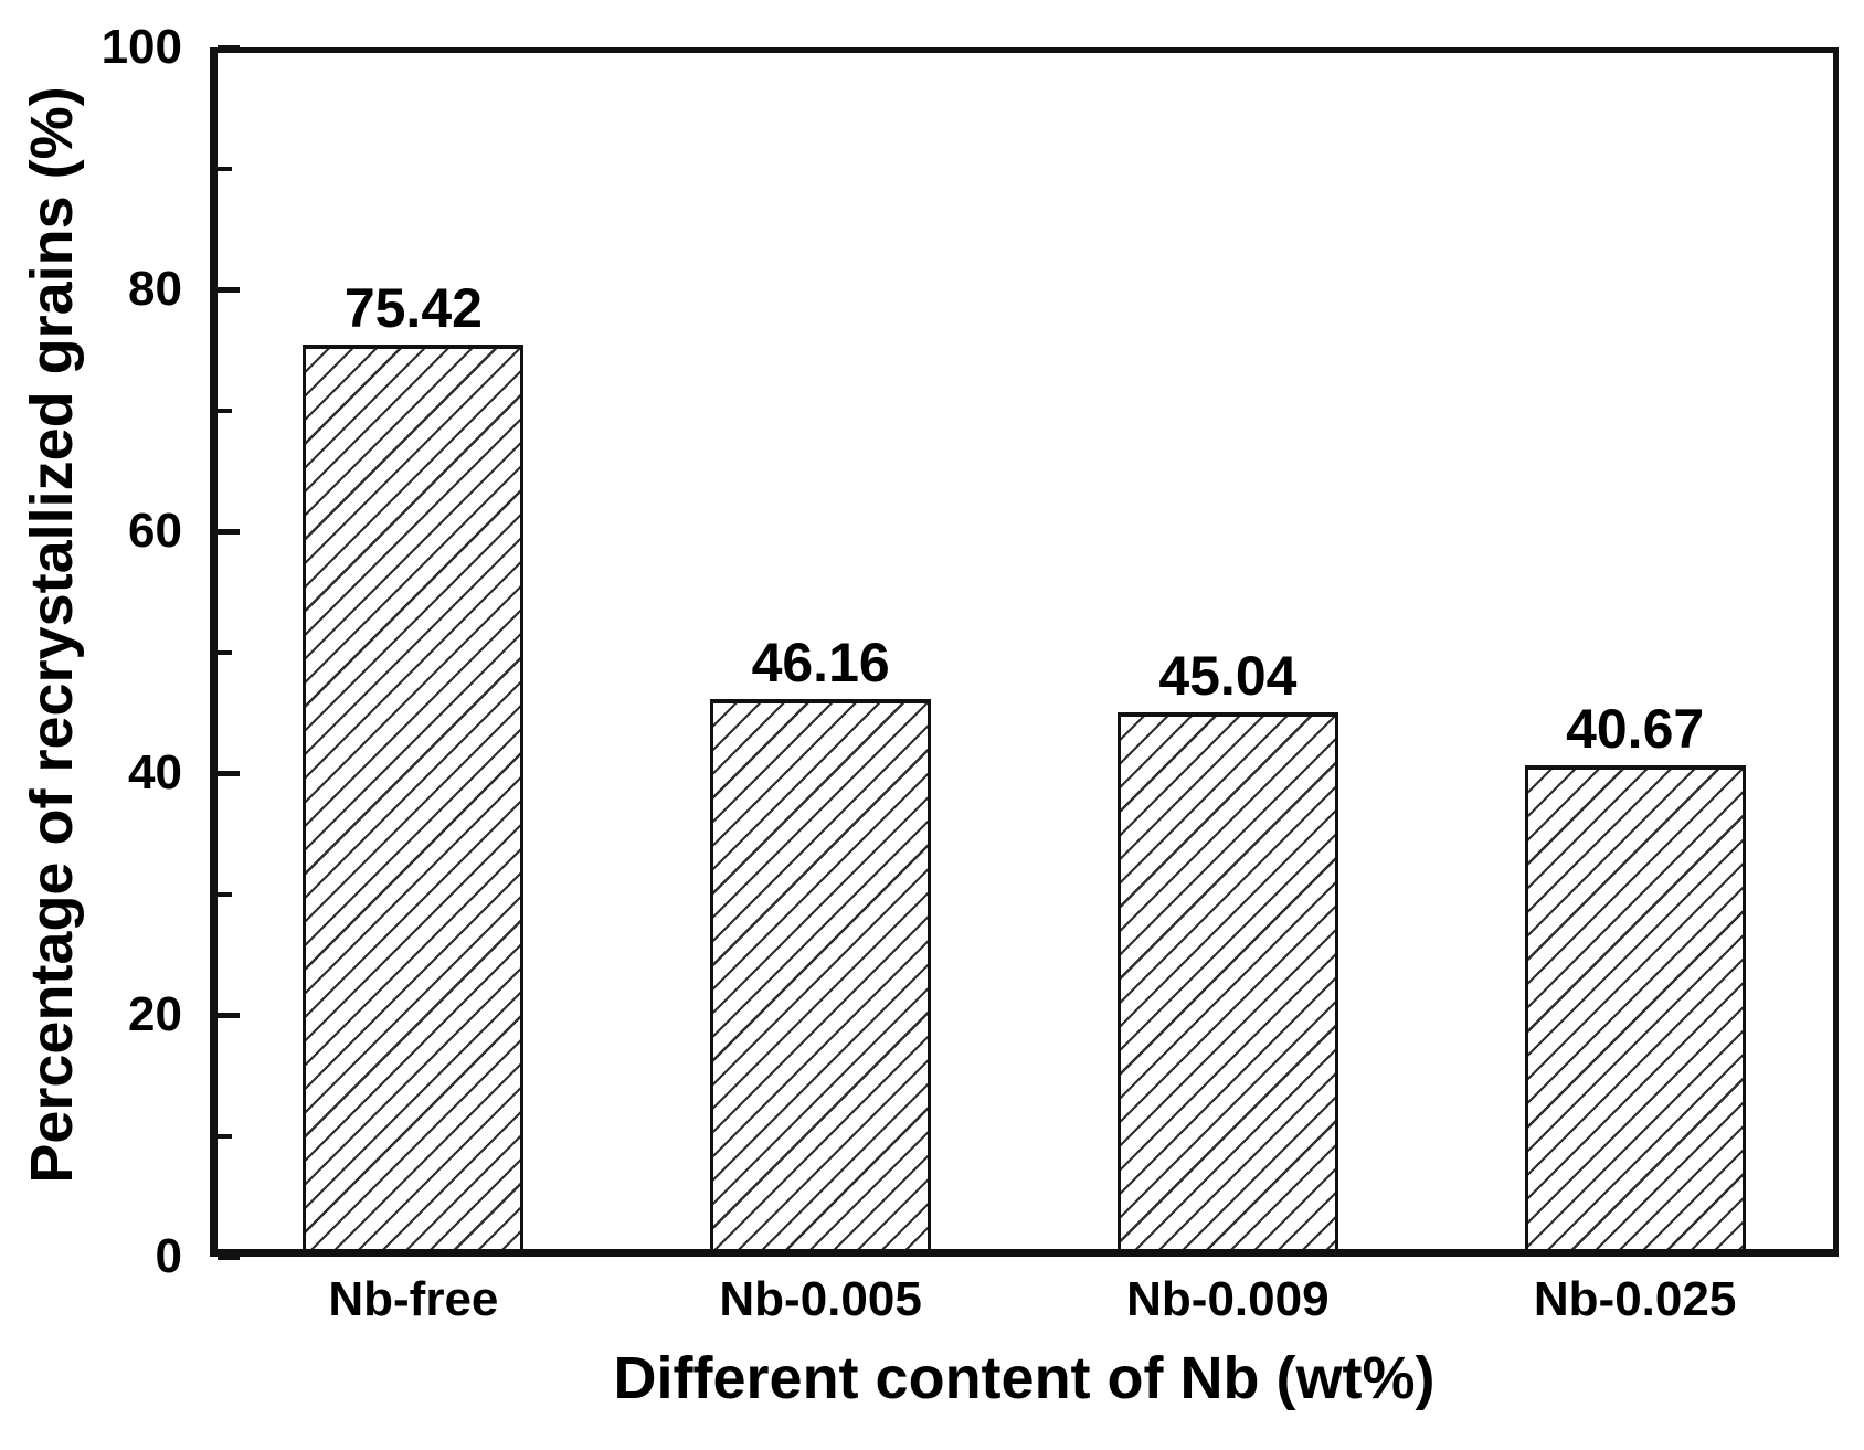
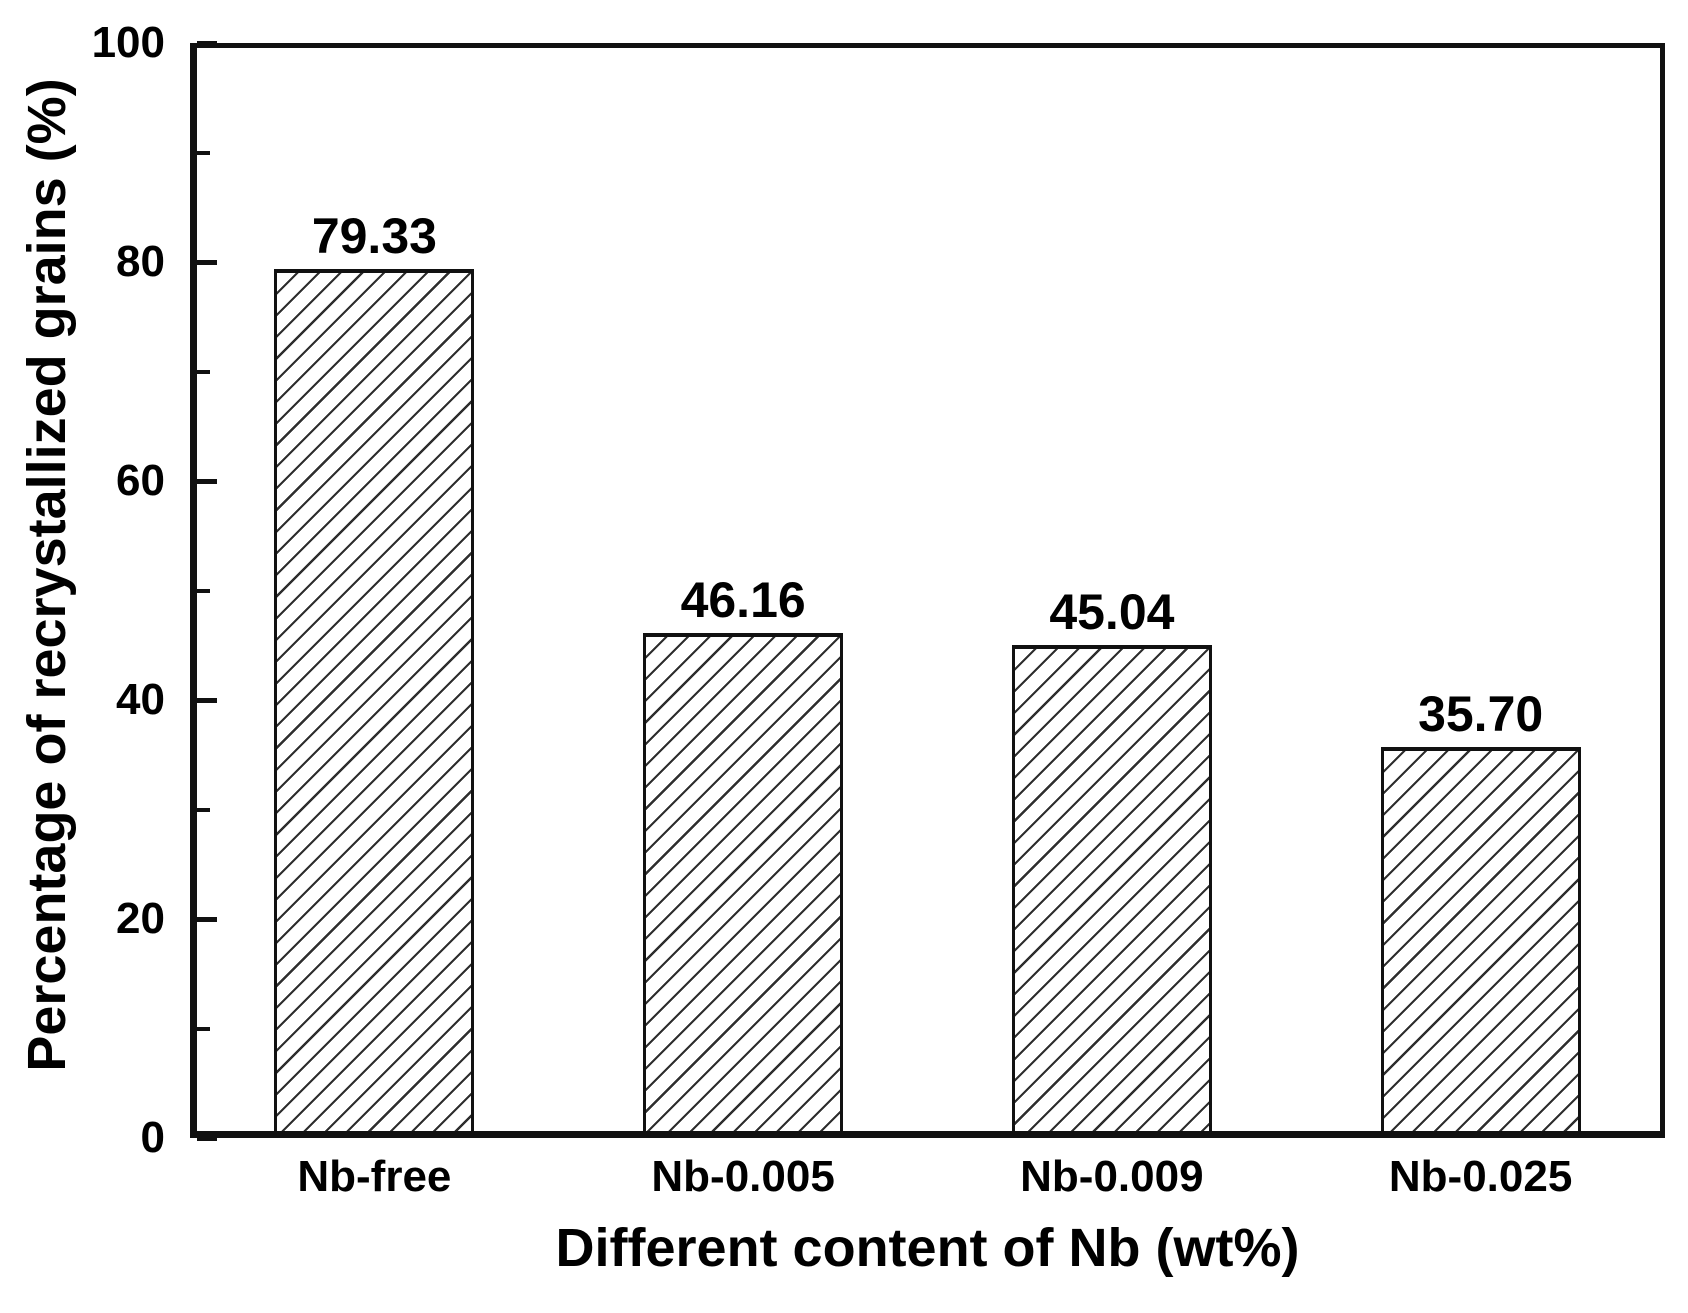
Nb-free: 75.42 -> 79.33
Nb-0.025: 40.67 -> 35.70
